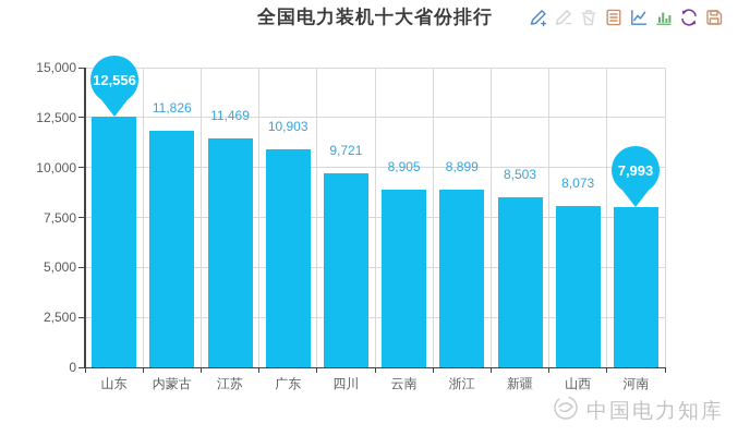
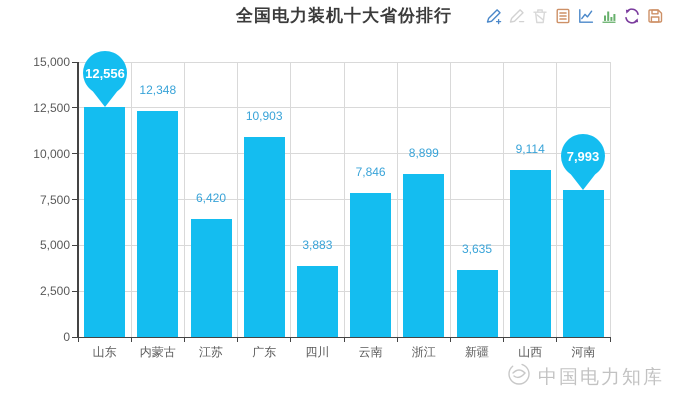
内蒙古: 11,826 -> 12,348
江苏: 11,469 -> 6,420
四川: 9,721 -> 3,883
云南: 8,905 -> 7,846
新疆: 8,503 -> 3,635
山西: 8,073 -> 9,114
